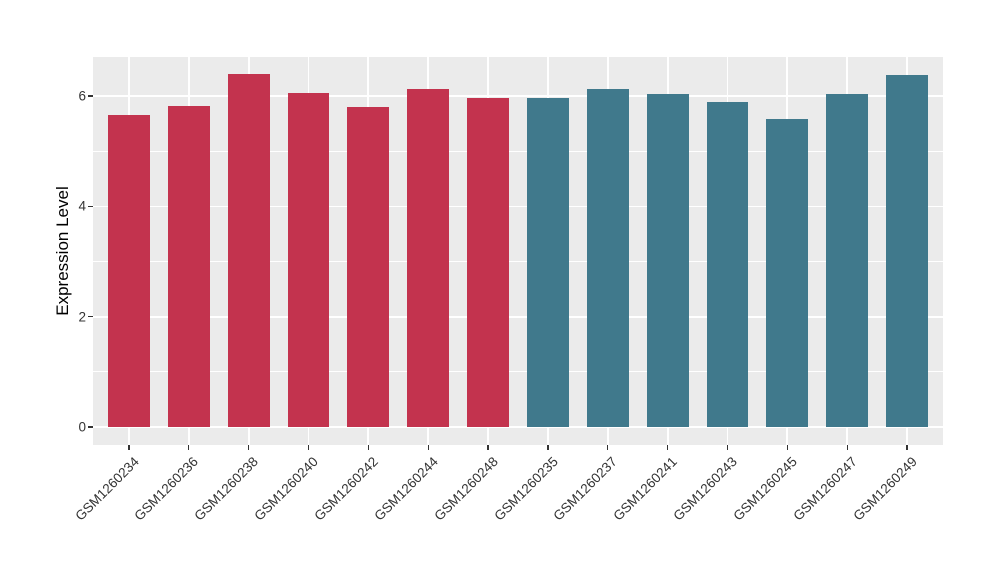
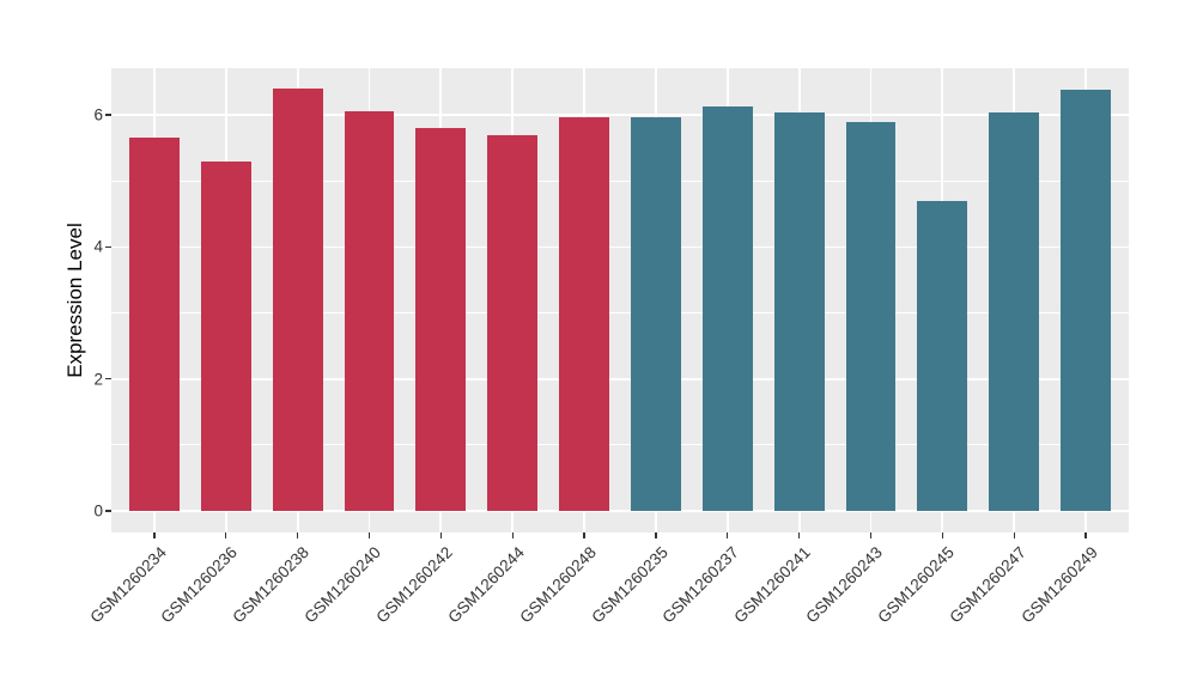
GSM1260236: 5.8 -> 5.3
GSM1260244: 6.1 -> 5.7
GSM1260245: 5.6 -> 4.7
